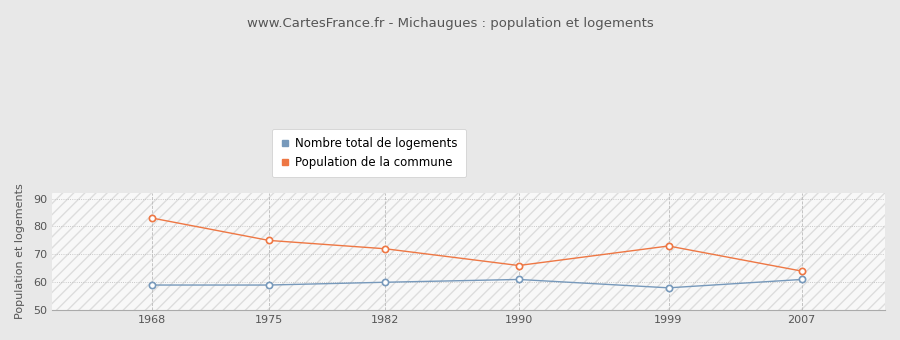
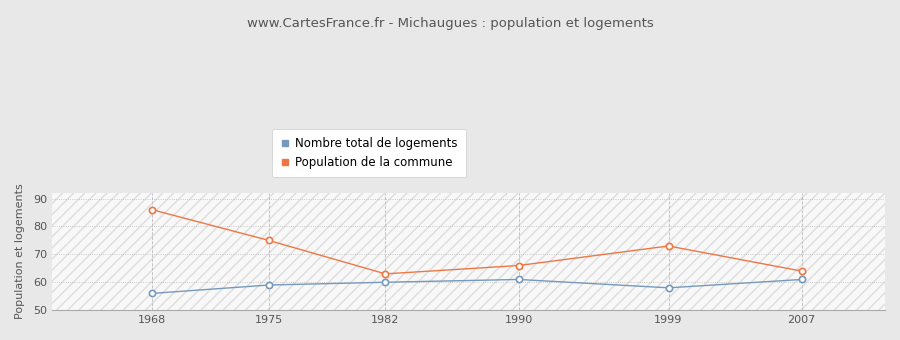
Nombre total de logements/1968: 59 -> 56
Population de la commune/1968: 83 -> 86
Population de la commune/1982: 72 -> 63
